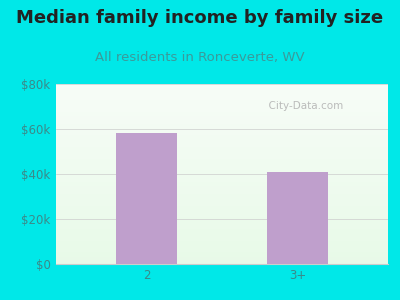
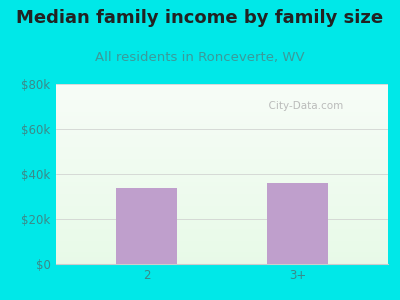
2: $58k -> $34k
3+: $41k -> $36k
